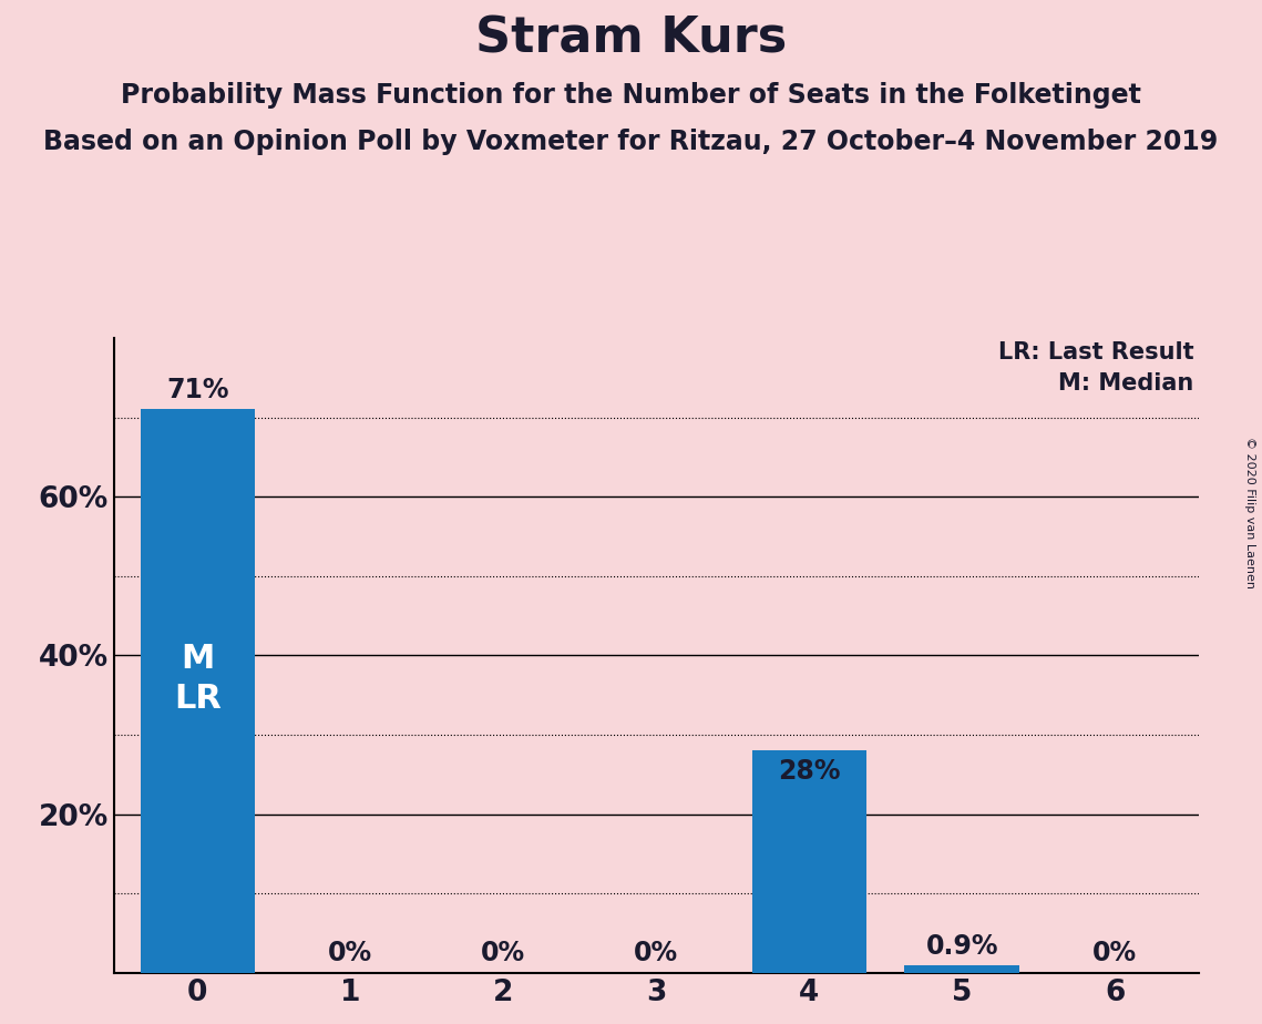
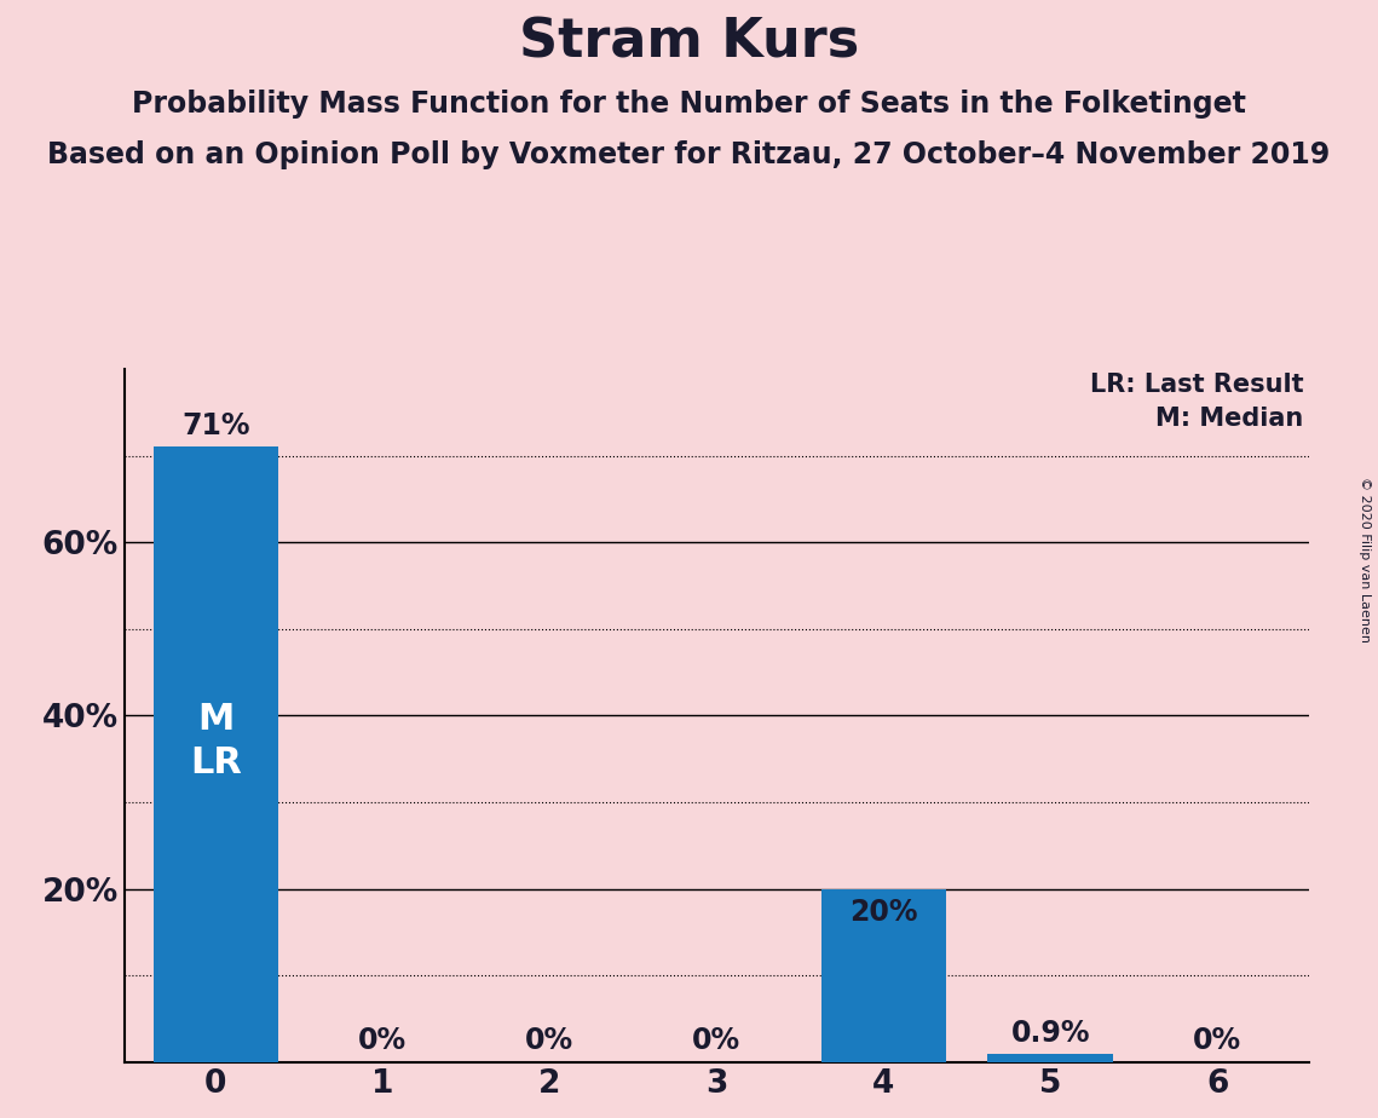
4: 28% -> 20%
